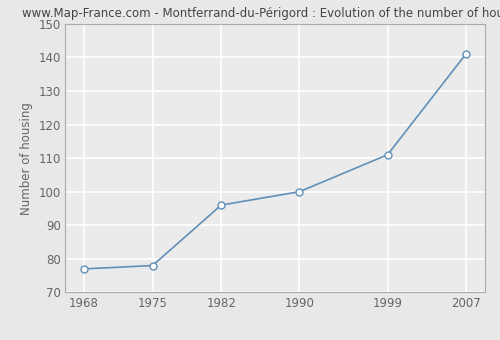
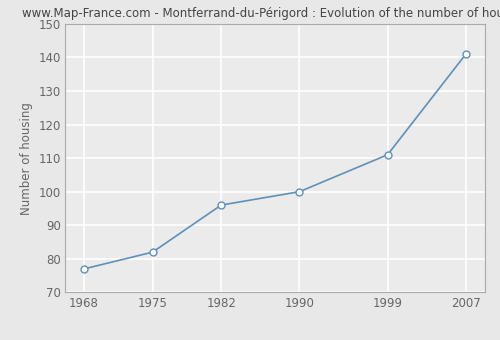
1975: 78 -> 82
